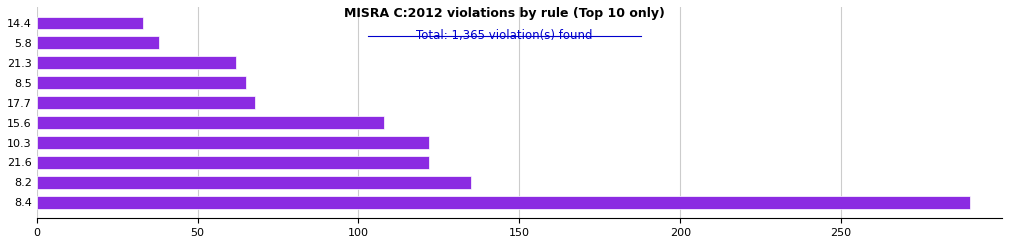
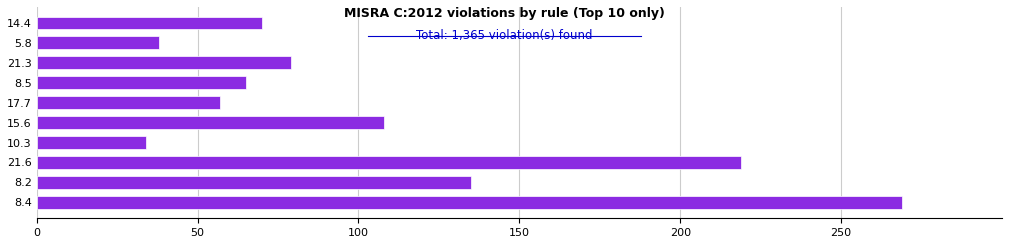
14.4: 33 -> 70
21.3: 62 -> 79
17.7: 68 -> 57
10.3: 122 -> 34
21.6: 122 -> 219
8.4: 290 -> 269
